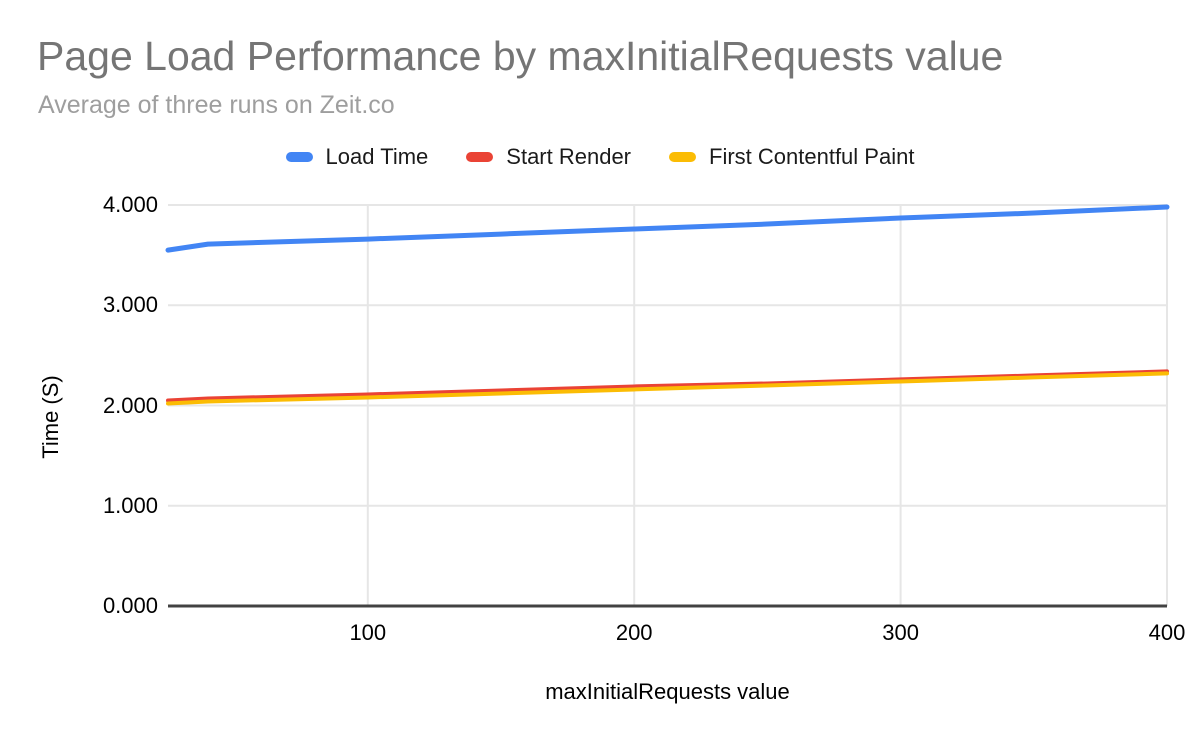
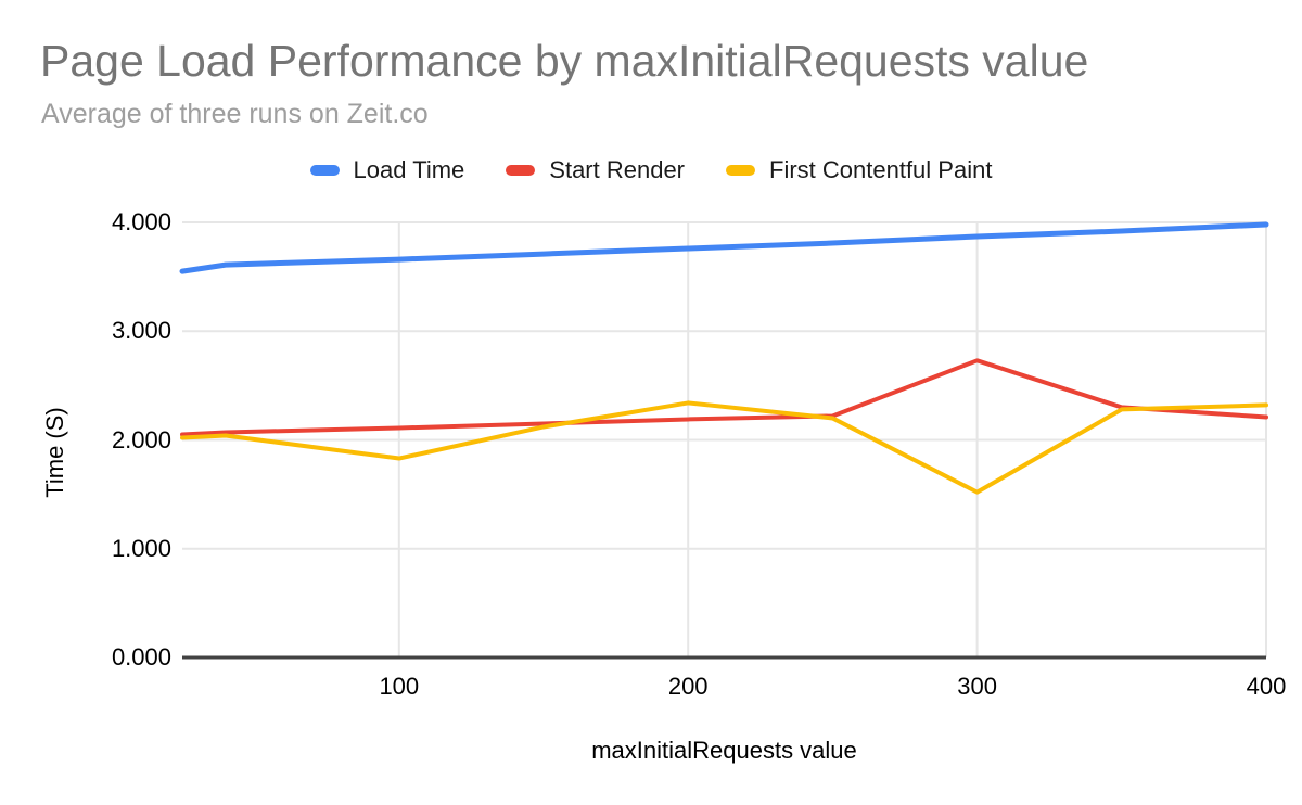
First Contentful Paint/100: 2.08 -> 1.83
First Contentful Paint/200: 2.16 -> 2.34
Start Render/300: 2.26 -> 2.73
First Contentful Paint/300: 2.24 -> 1.52
Start Render/400: 2.34 -> 2.21
